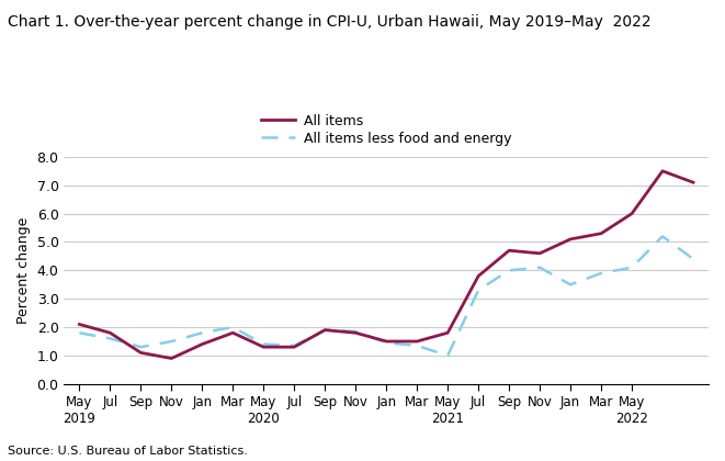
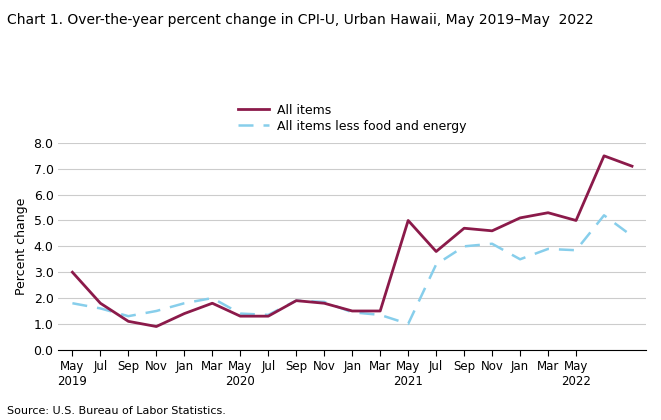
All items/May 2019: 2.1 -> 3.0
All items/May 2021: 1.8 -> 5.0
All items/May 2022: 6.0 -> 5.0
All items less food and energy/May 2022: 4.10 -> 3.85
